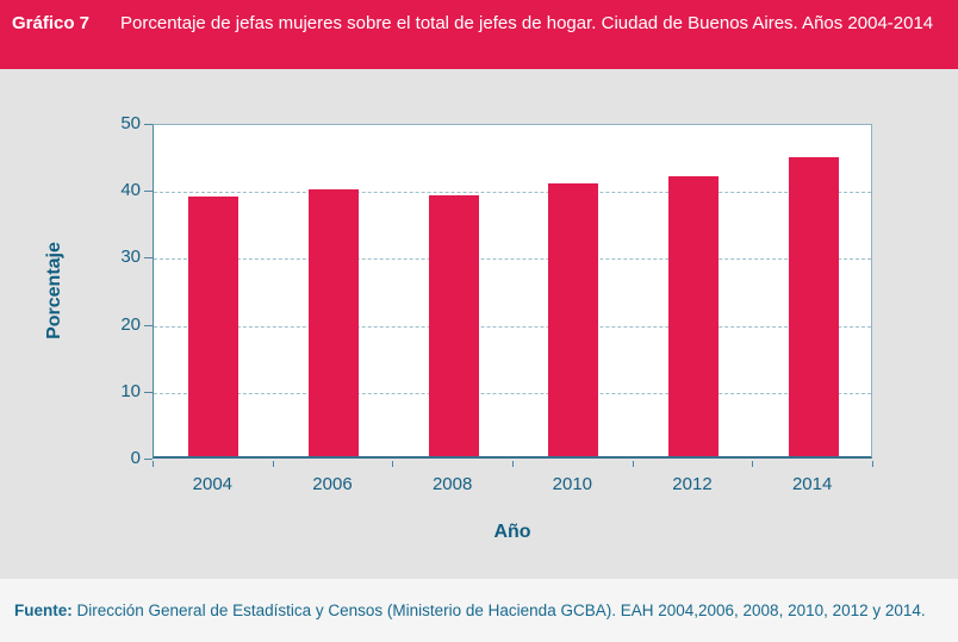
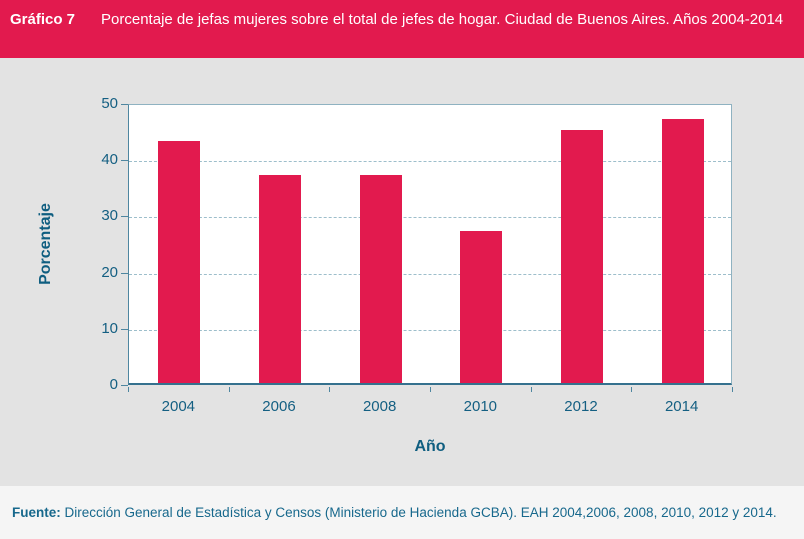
2004: 39 -> 43
2006: 40 -> 37
2008: 39 -> 37
2010: 41 -> 27
2012: 42 -> 45
2014: 45 -> 47
